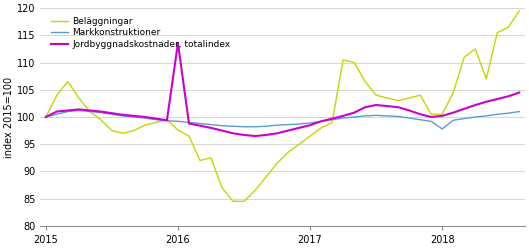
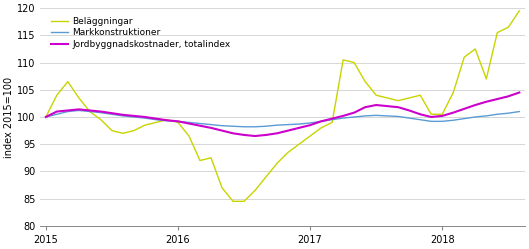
Beläggningar/2016: 97.6 -> 99.0
Jordbyggnadskostnader, totalindex/2016: 113.6 -> 99.2
Markkonstruktioner/2018: 97.8 -> 99.2
